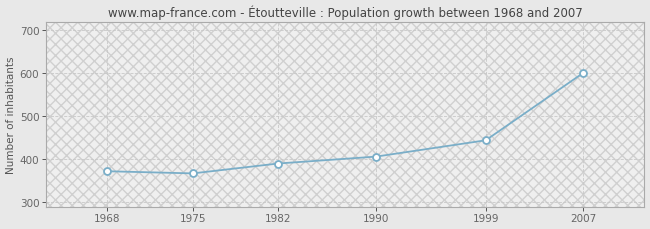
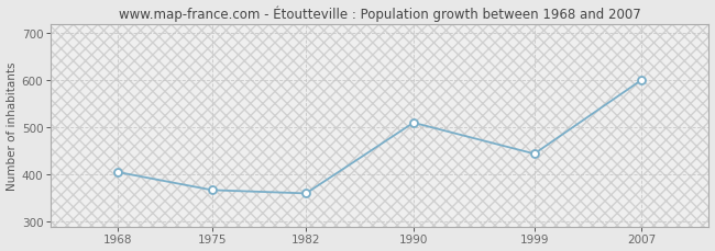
1968: 372 -> 405
1982: 390 -> 360
1990: 406 -> 510
